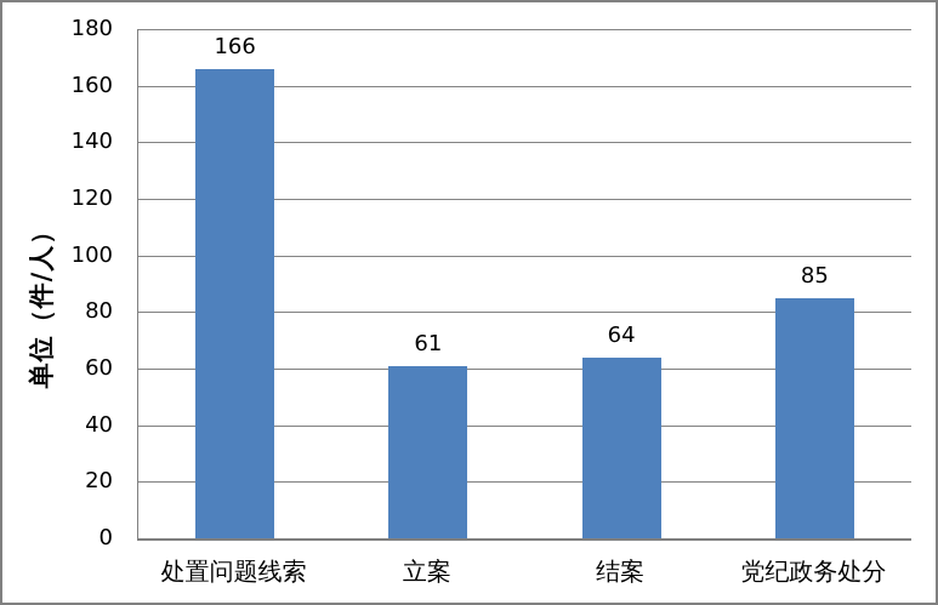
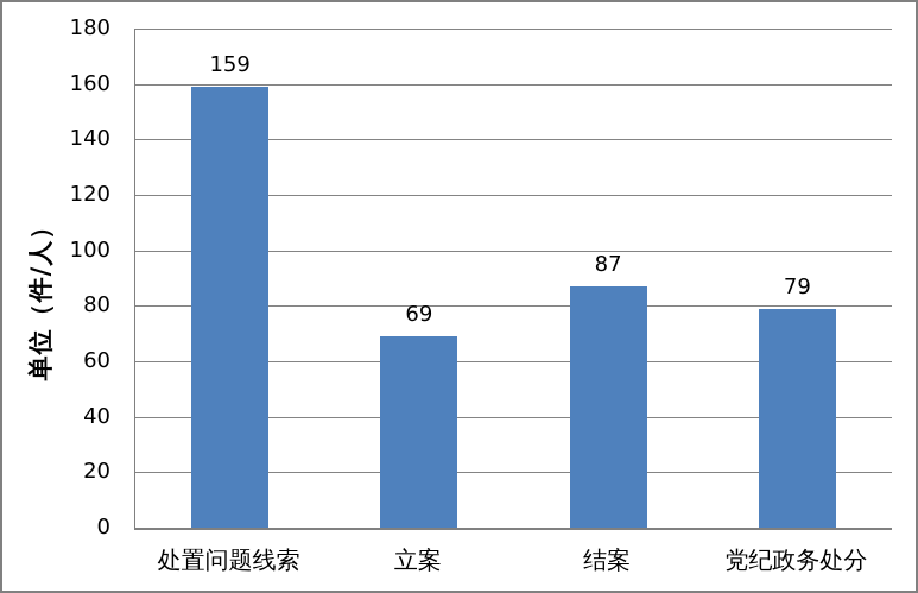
处置问题线索: 166 -> 159
立案: 61 -> 69
结案: 64 -> 87
党纪政务处分: 85 -> 79
